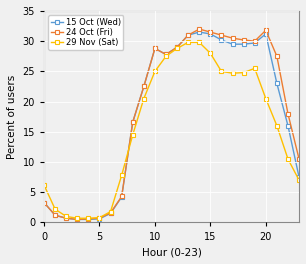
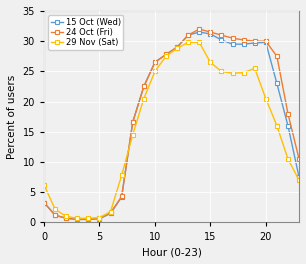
15 Oct (Wed)/10: 28.8 -> 26.5
24 Oct (Fri)/10: 28.8 -> 26.5
29 Nov (Sat)/15: 28.0 -> 26.5
15 Oct (Wed)/20: 31.2 -> 29.8
24 Oct (Fri)/20: 31.8 -> 30.0
